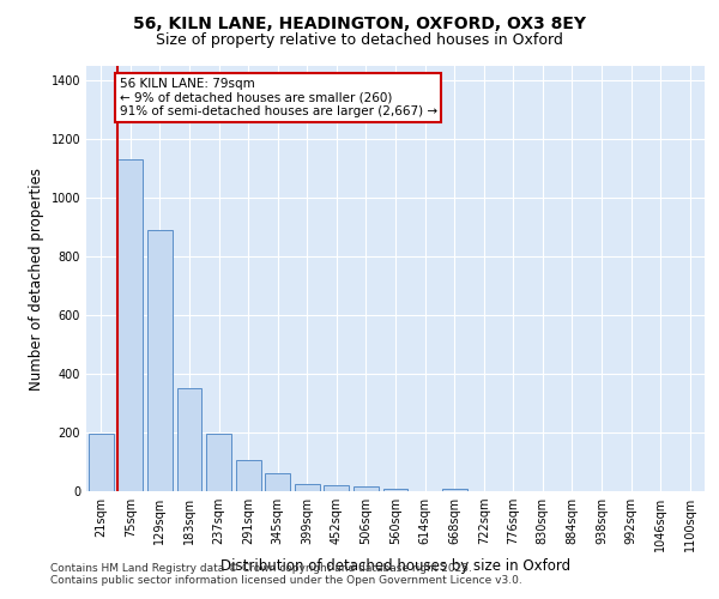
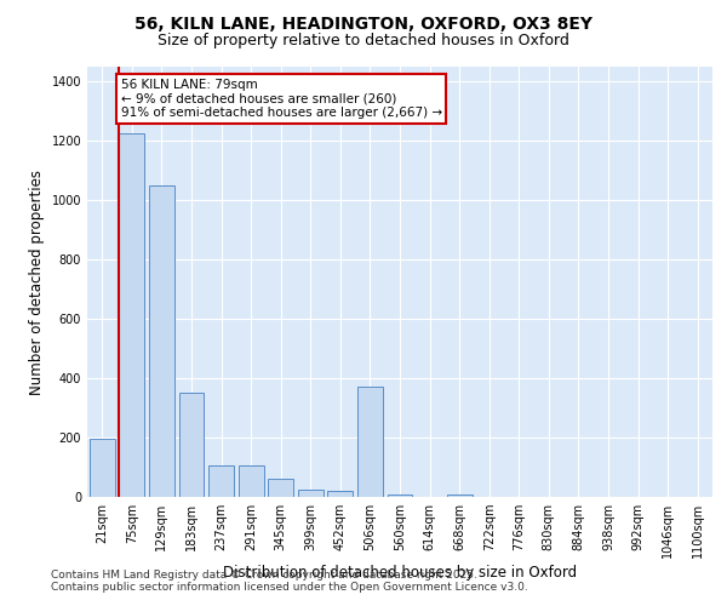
75sqm: 1130 -> 1225
129sqm: 890 -> 1050
237sqm: 195 -> 105
506sqm: 15 -> 370
